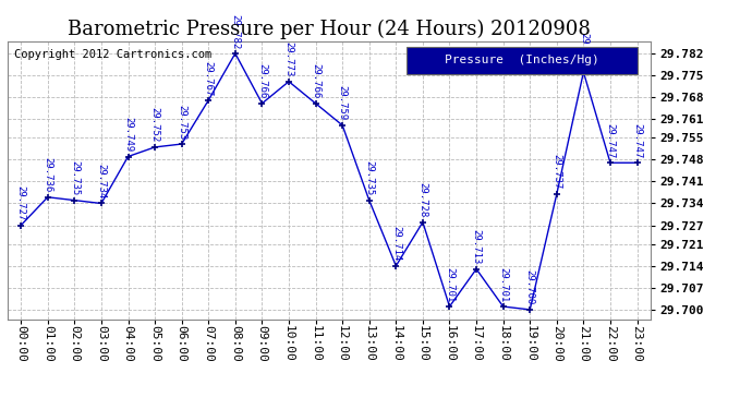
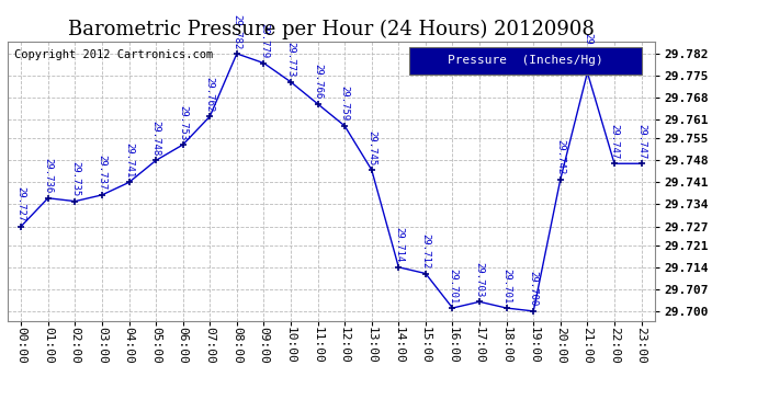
03:00: 29.734 -> 29.737
04:00: 29.749 -> 29.741
05:00: 29.752 -> 29.748
07:00: 29.767 -> 29.762
09:00: 29.766 -> 29.779
13:00: 29.735 -> 29.745
15:00: 29.728 -> 29.712
17:00: 29.713 -> 29.703
20:00: 29.737 -> 29.742
